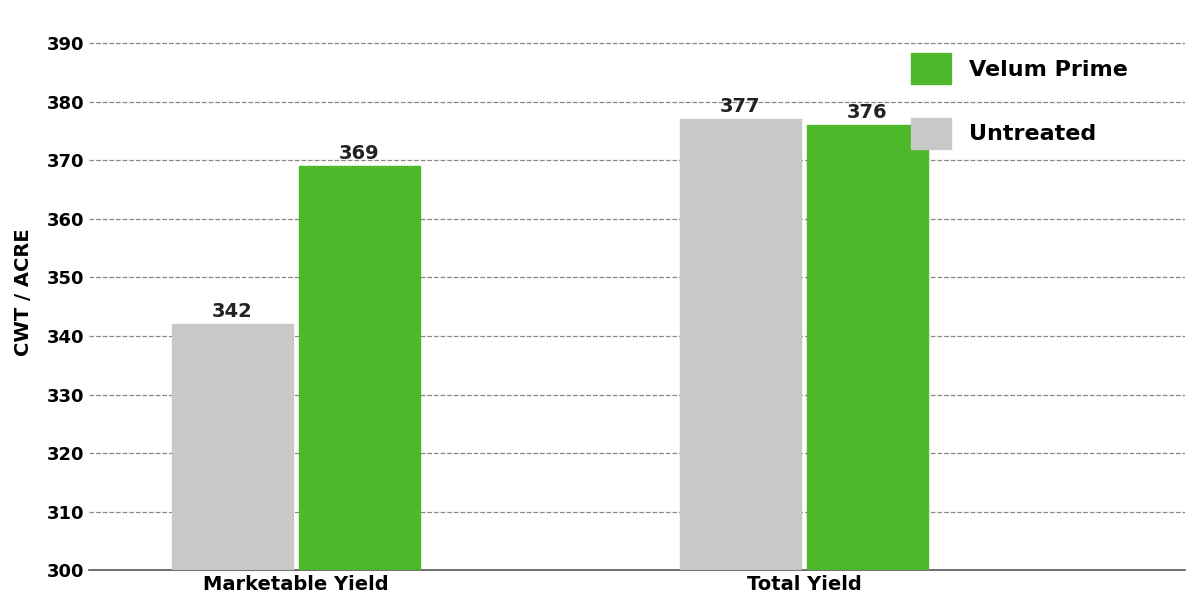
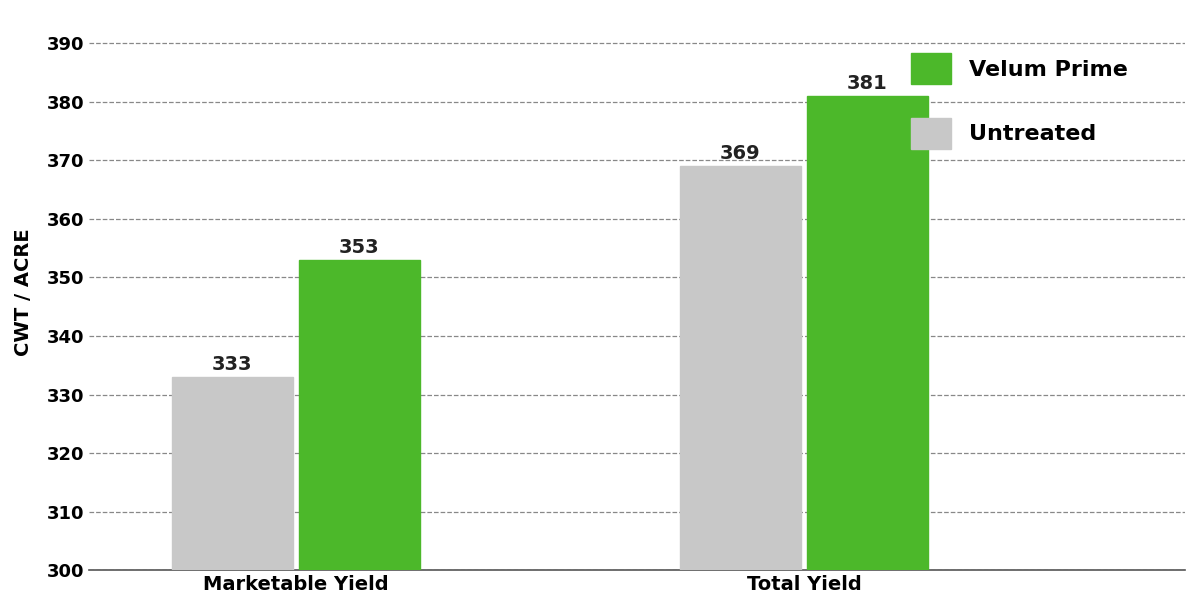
Untreated/Marketable Yield: 342 -> 333
Velum Prime/Marketable Yield: 369 -> 353
Untreated/Total Yield: 377 -> 369
Velum Prime/Total Yield: 376 -> 381
